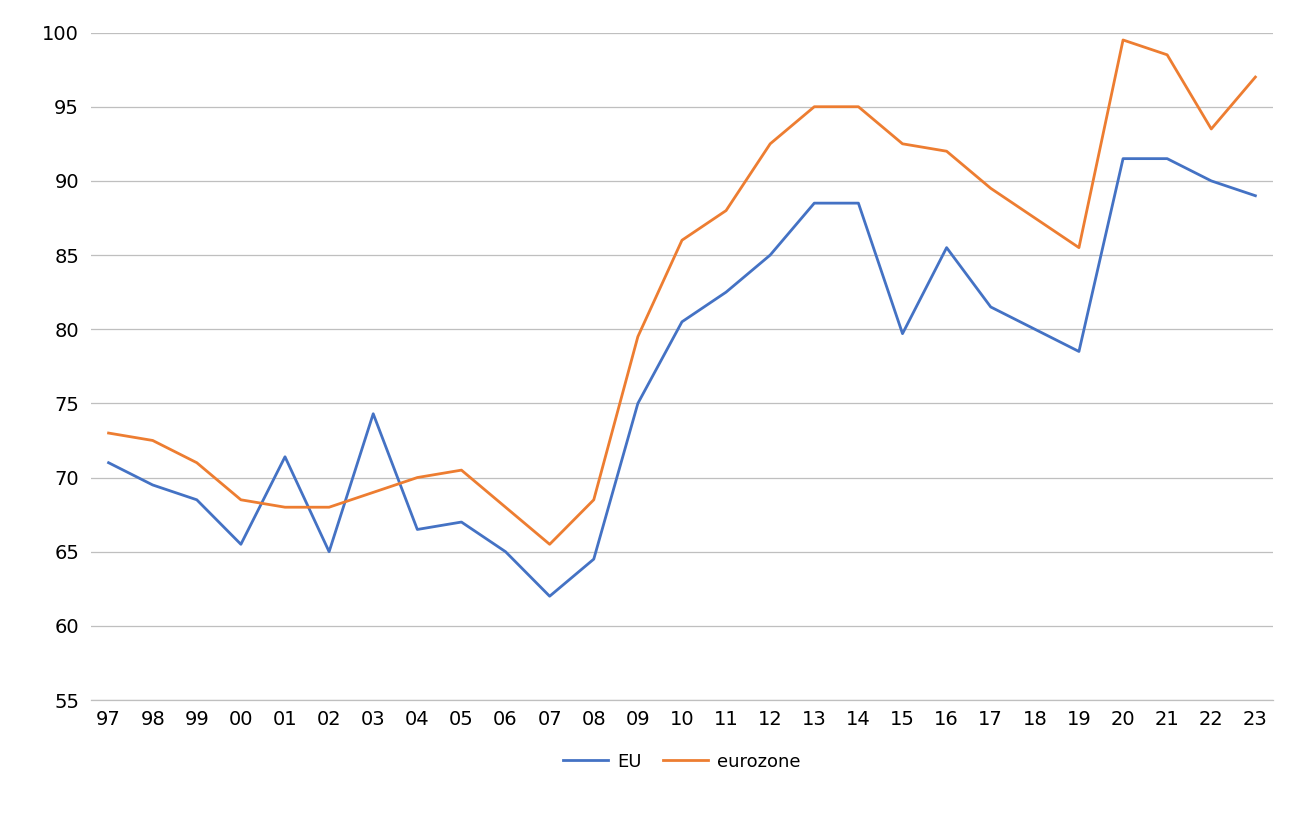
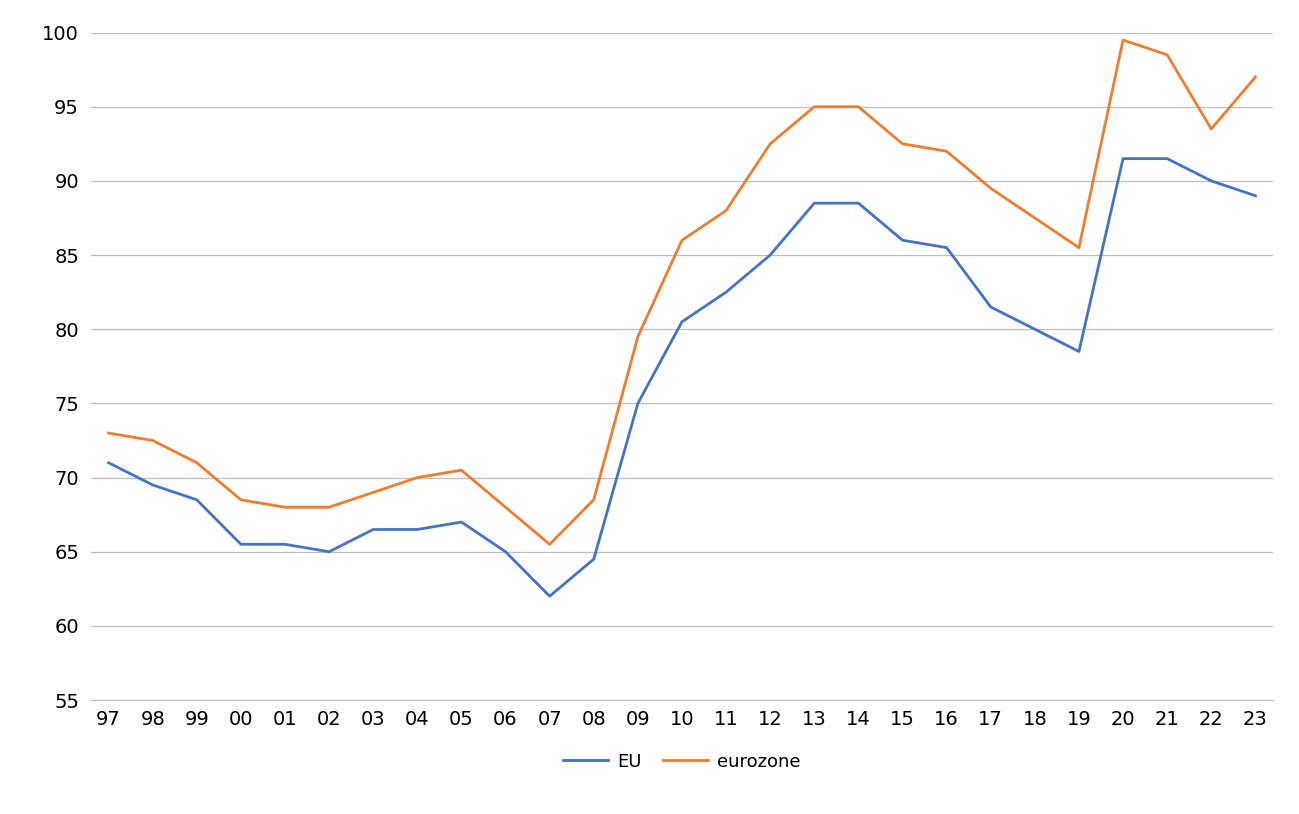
EU/01: 71.4 -> 65.5
EU/03: 74.3 -> 66.5
EU/15: 79.7 -> 86.0
